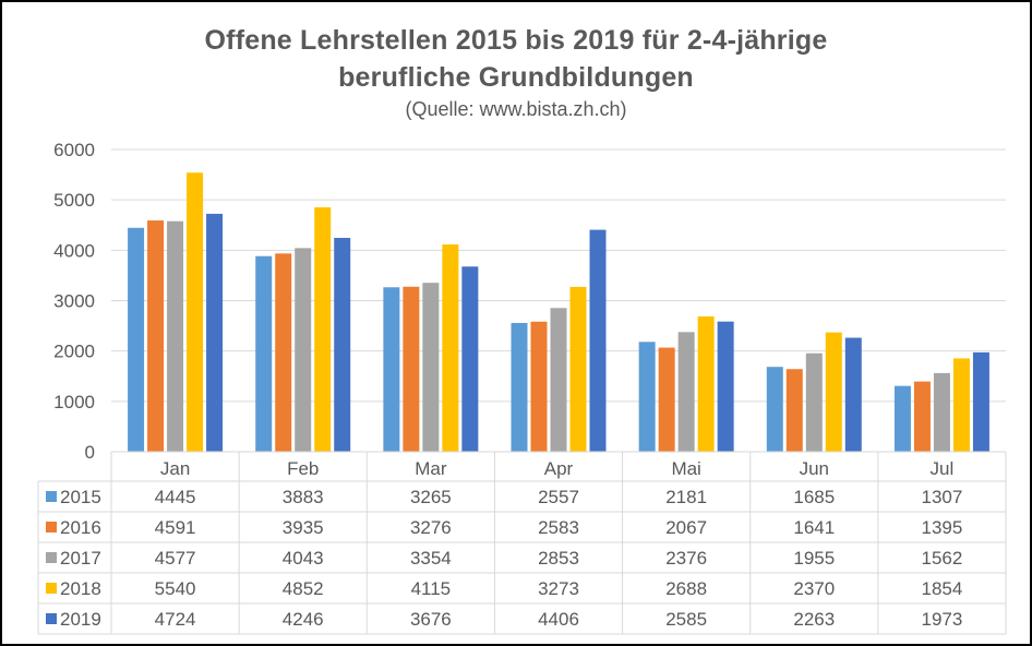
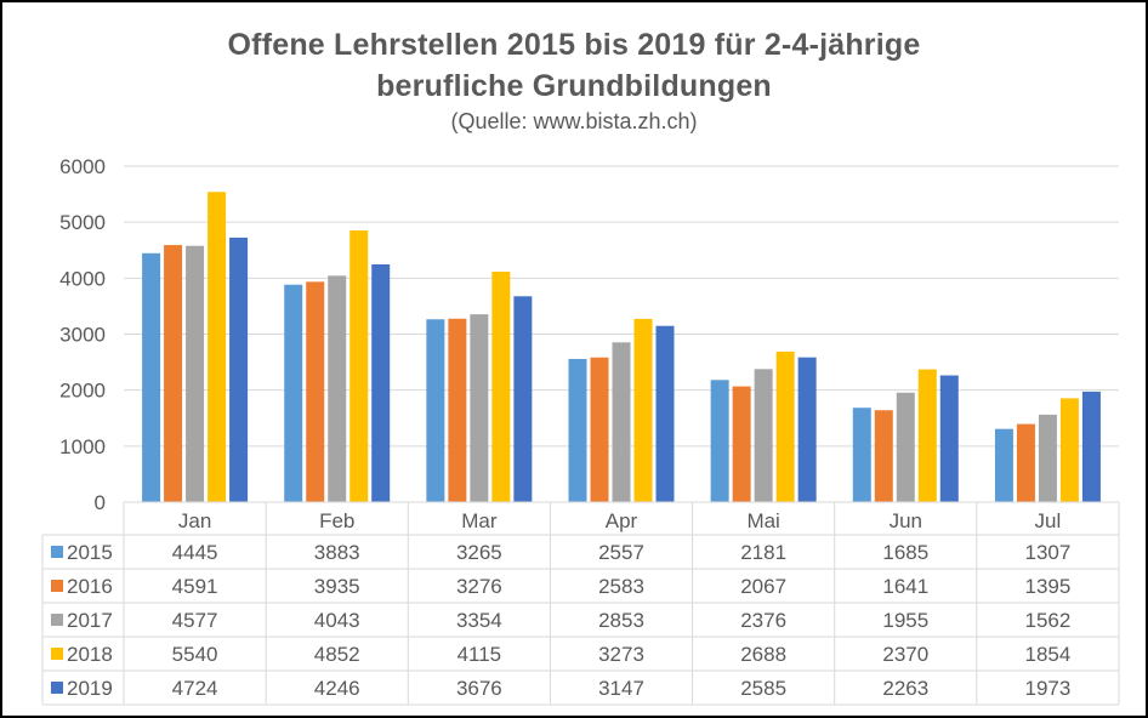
2019/Apr: 4406 -> 3147
